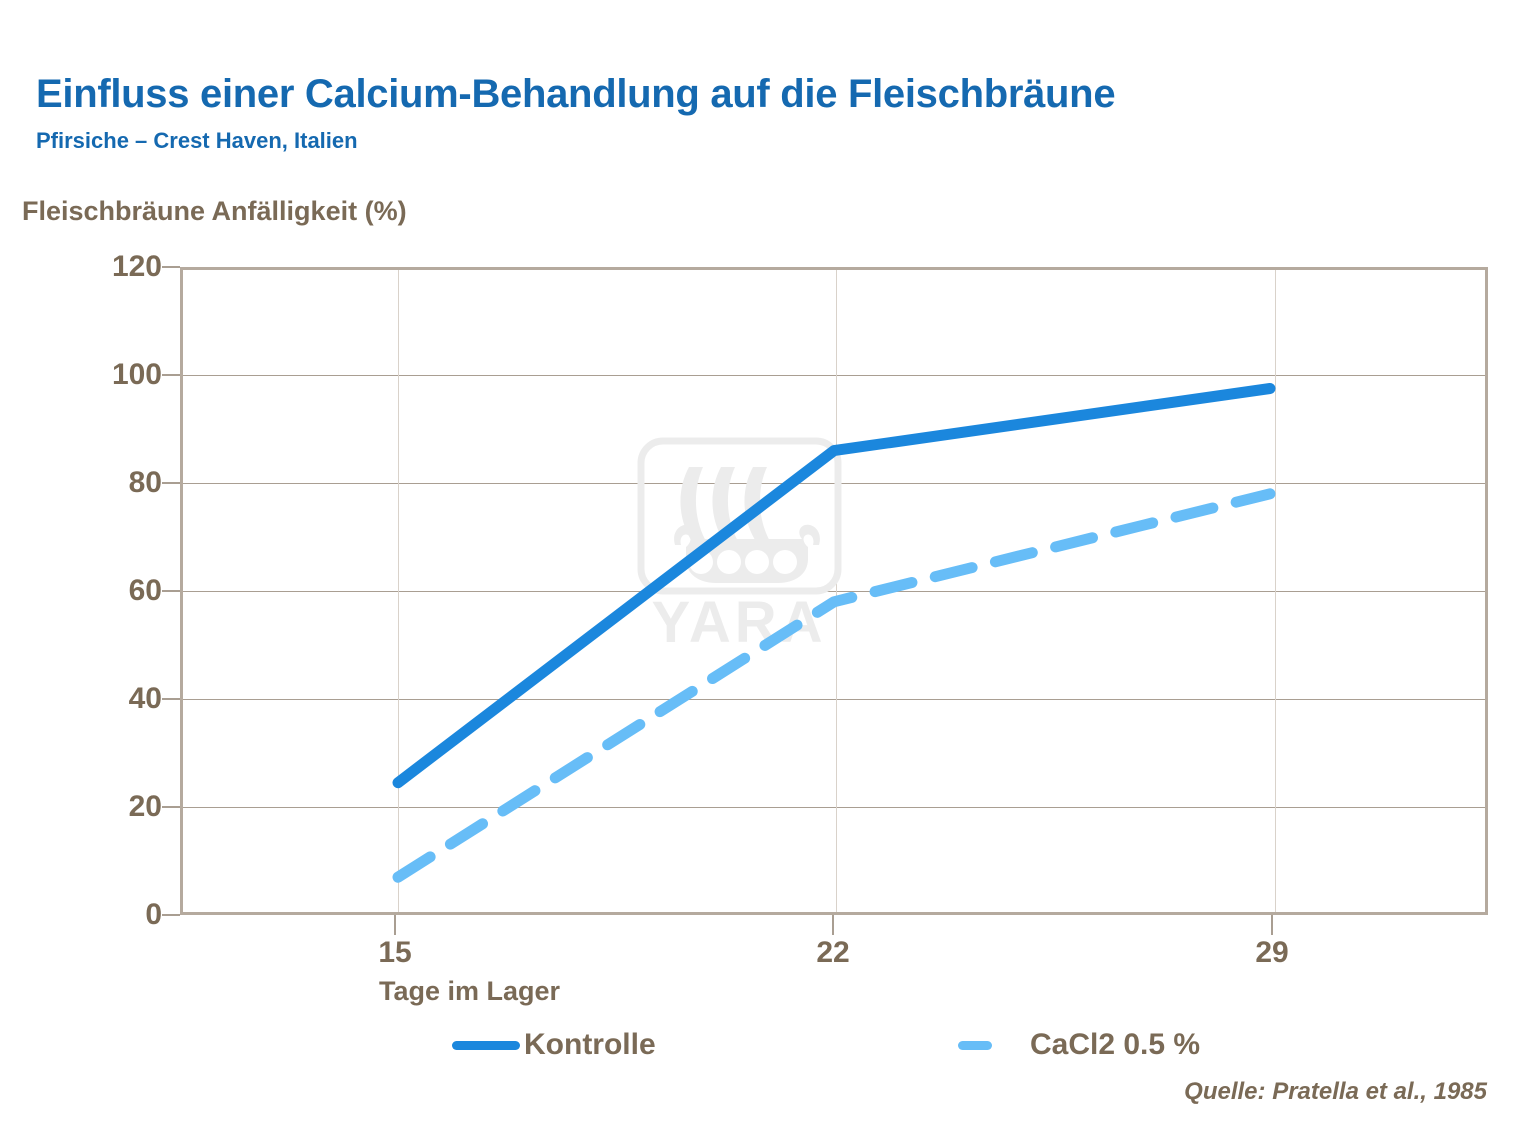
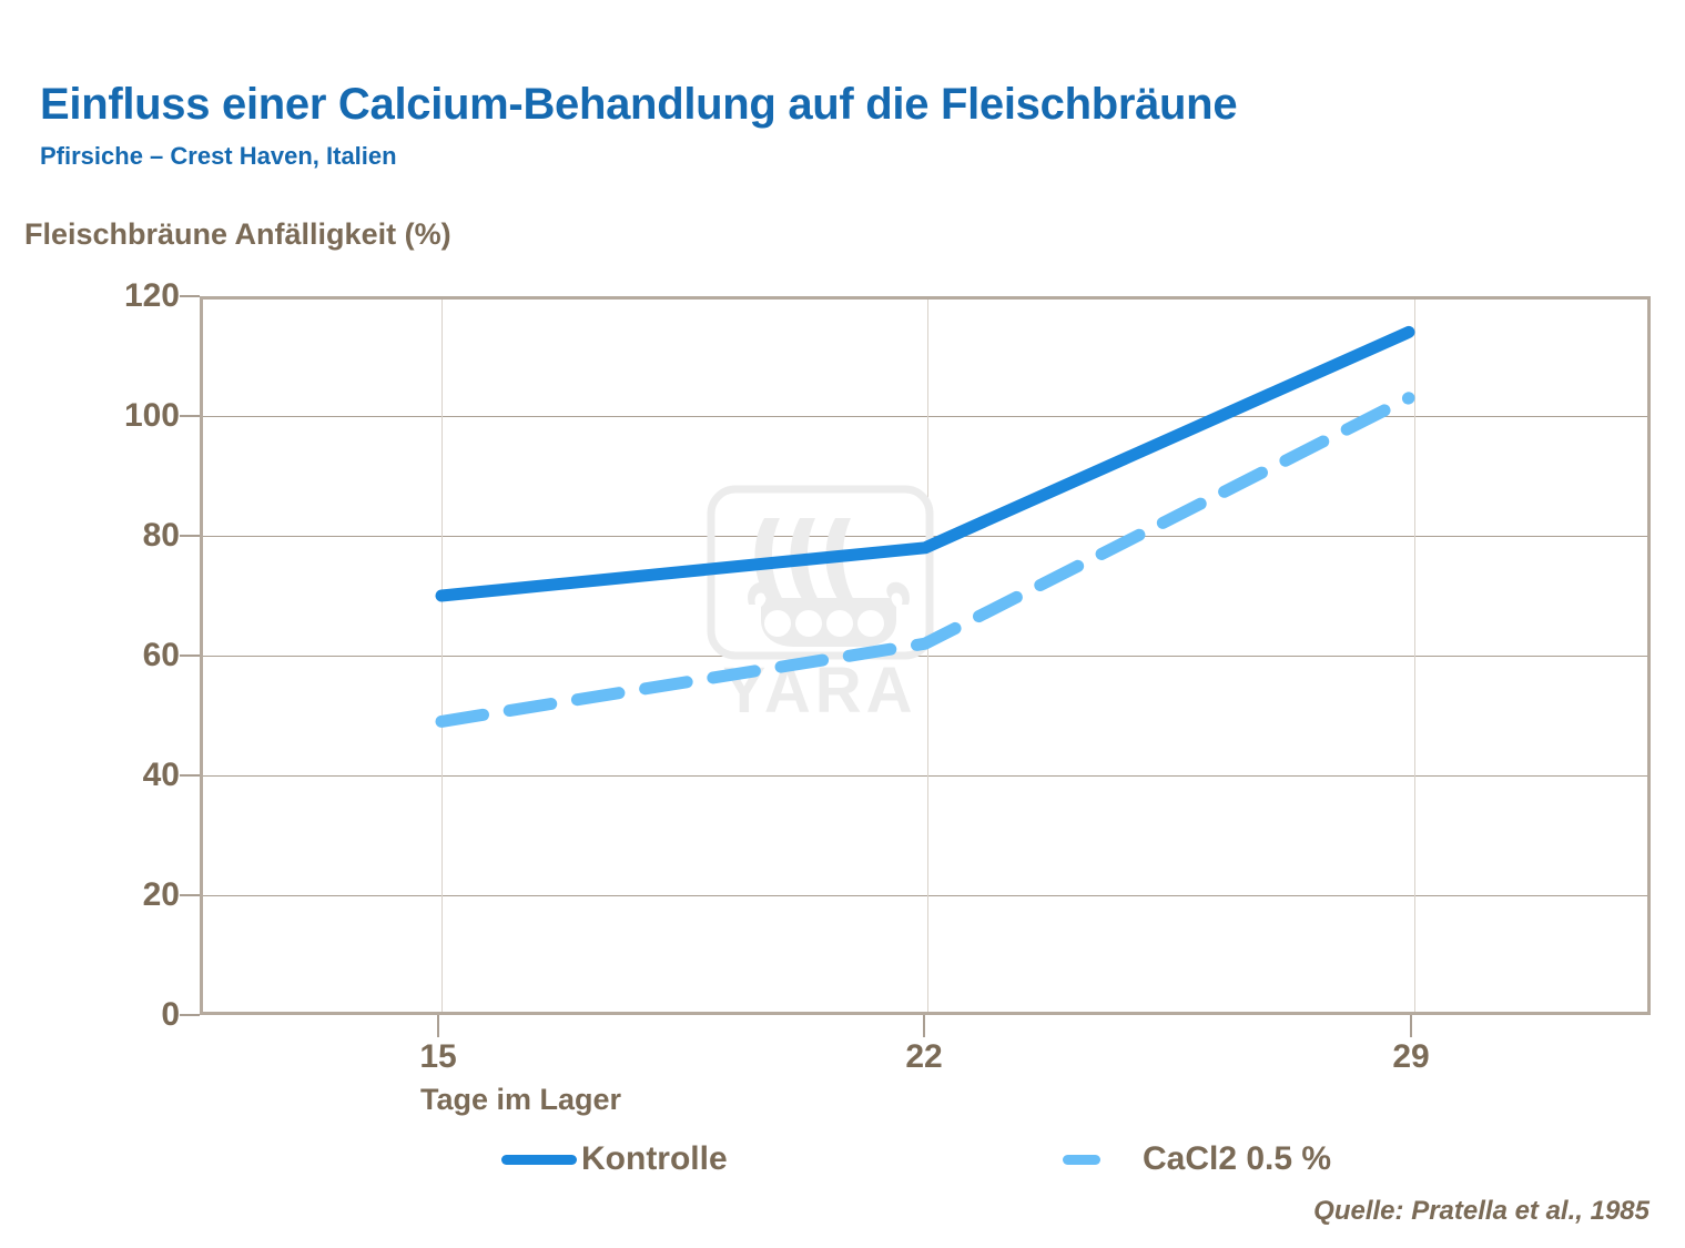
Kontrolle/15: 24 -> 70
CaCl2 0.5 %/15: 7 -> 49
Kontrolle/22: 86 -> 78
CaCl2 0.5 %/22: 58 -> 62
Kontrolle/29: 98 -> 114
CaCl2 0.5 %/29: 78 -> 103
